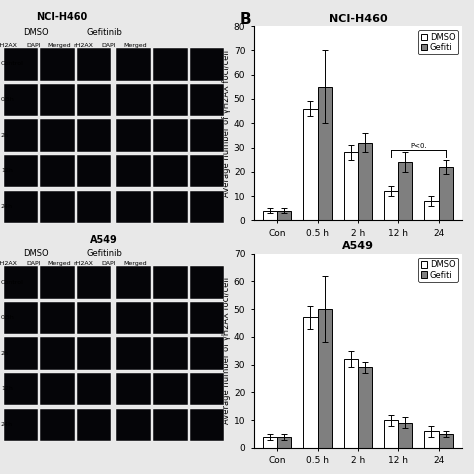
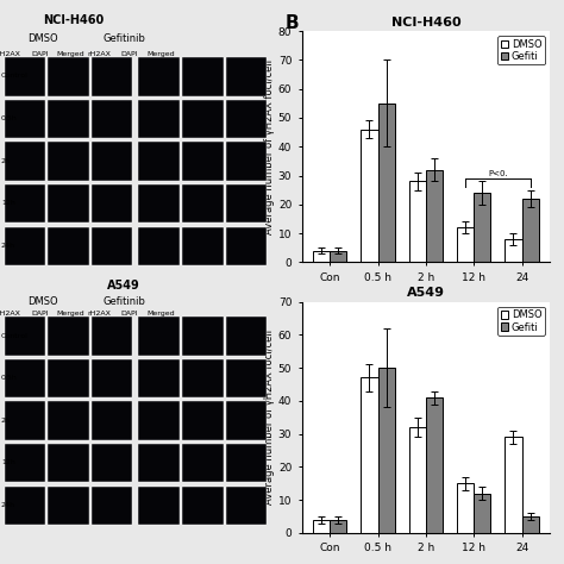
A549/Gefiti/2 h: 29 -> 41
A549/DMSO/12 h: 10 -> 15
A549/Gefiti/12 h: 9 -> 12
A549/DMSO/24: 6 -> 29
